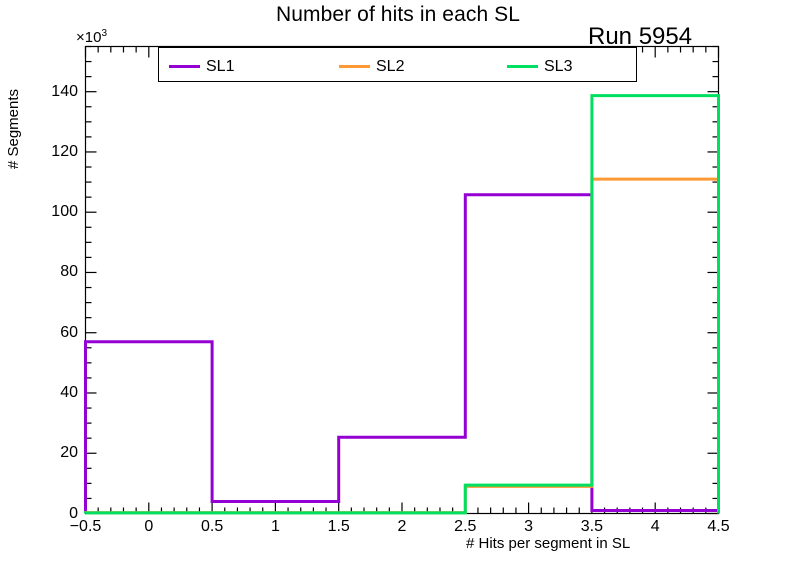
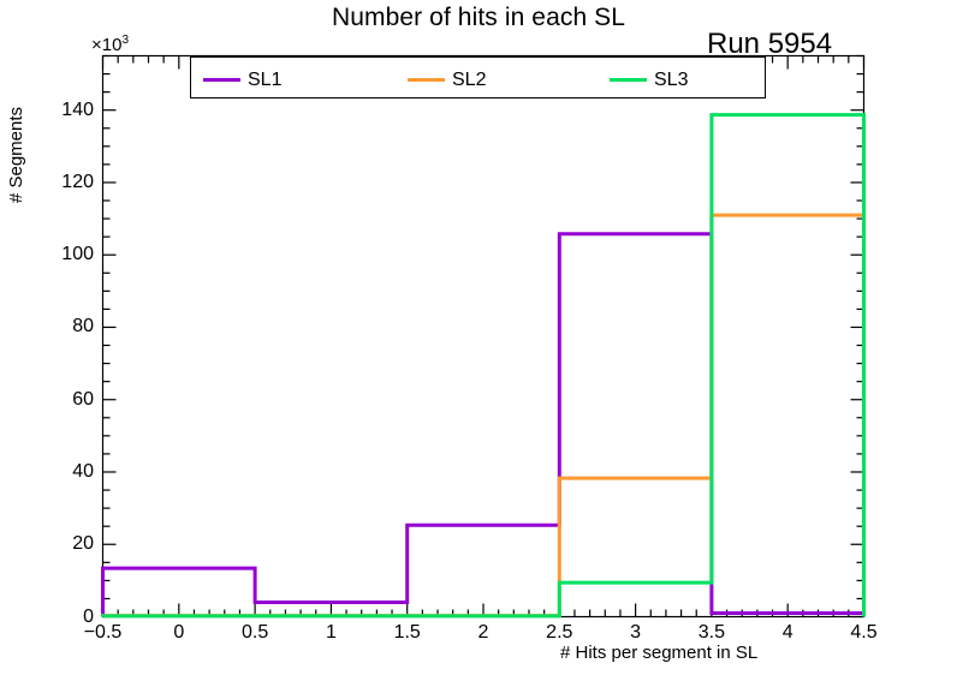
SL1/0: 57 -> 13
SL2/3: 9 -> 38
